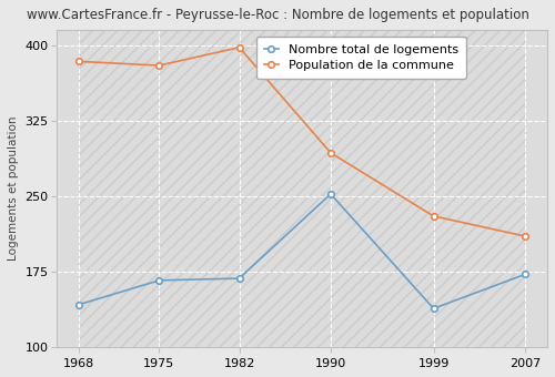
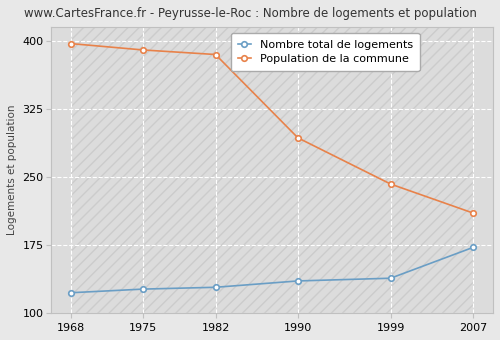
Nombre total de logements/1968: 142 -> 122
Population de la commune/1968: 384 -> 397
Nombre total de logements/1975: 166 -> 126
Population de la commune/1975: 380 -> 390
Nombre total de logements/1982: 168 -> 128
Population de la commune/1982: 398 -> 385
Nombre total de logements/1990: 252 -> 135
Population de la commune/1999: 230 -> 242
